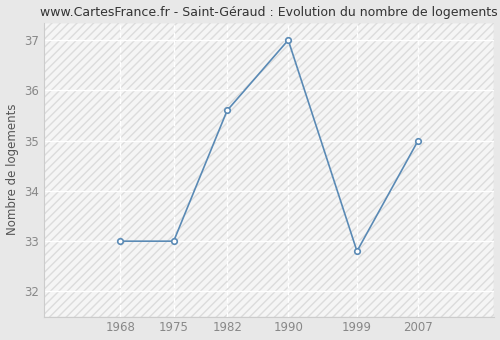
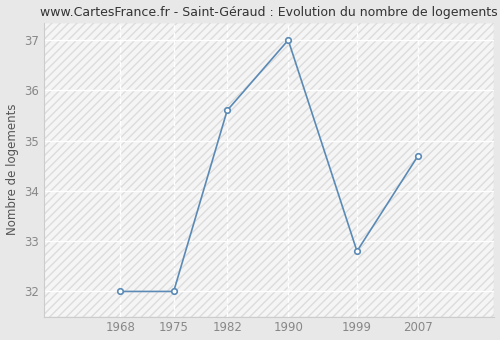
1968: 33.0 -> 32.0
1975: 33.0 -> 32.0
2007: 35.0 -> 34.7
